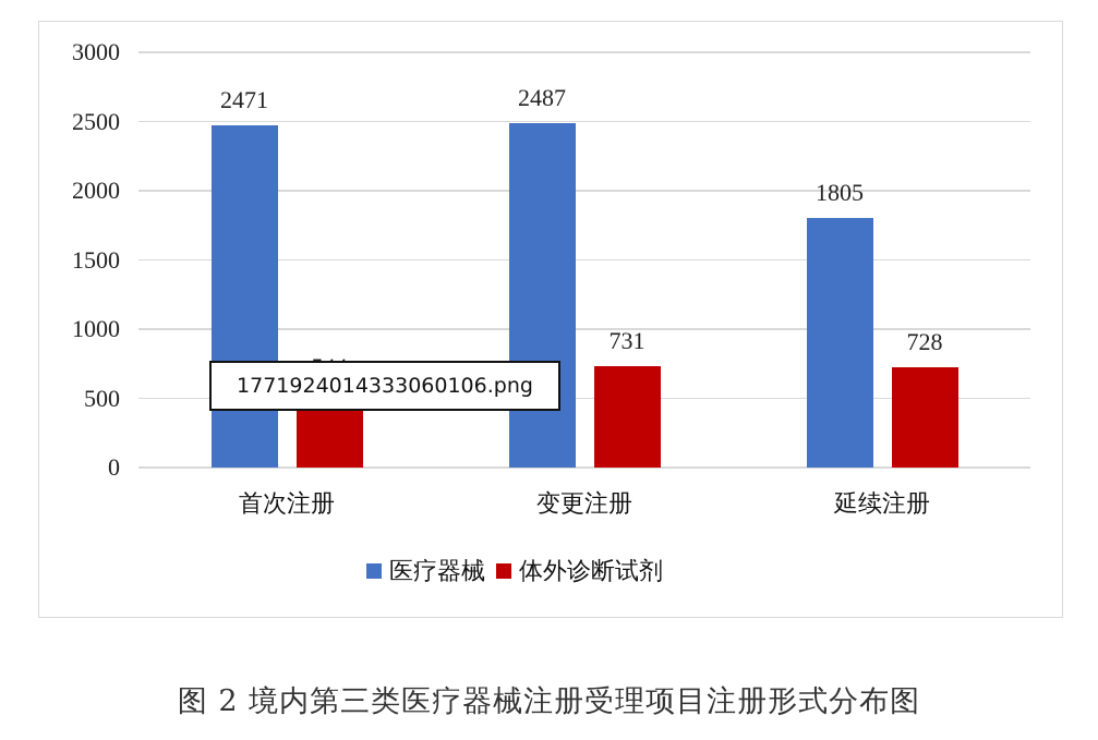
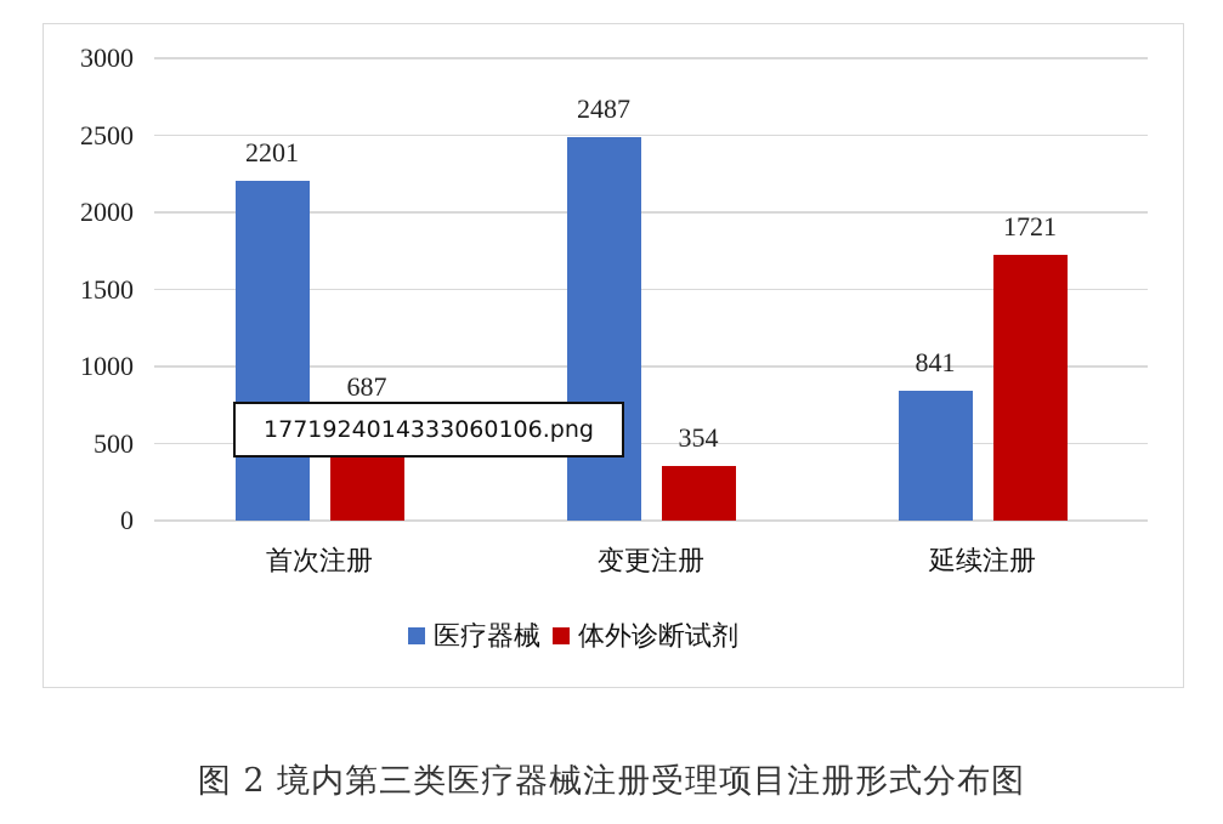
医疗器械/首次注册: 2471 -> 2201
体外诊断试剂/首次注册: 544 -> 687
体外诊断试剂/变更注册: 731 -> 354
医疗器械/延续注册: 1805 -> 841
体外诊断试剂/延续注册: 728 -> 1721
